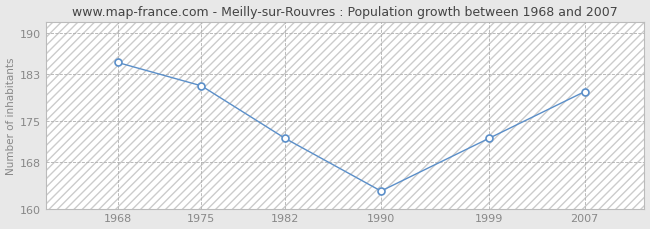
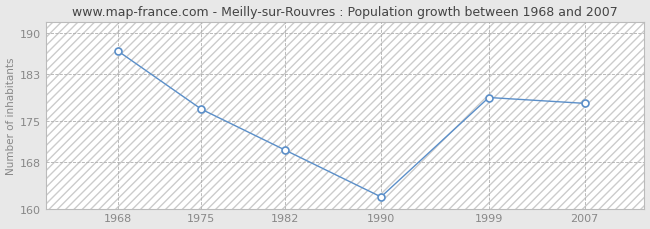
1968: 185 -> 187
1975: 181 -> 177
1982: 172 -> 170
1990: 163 -> 162
1999: 172 -> 179
2007: 180 -> 178
